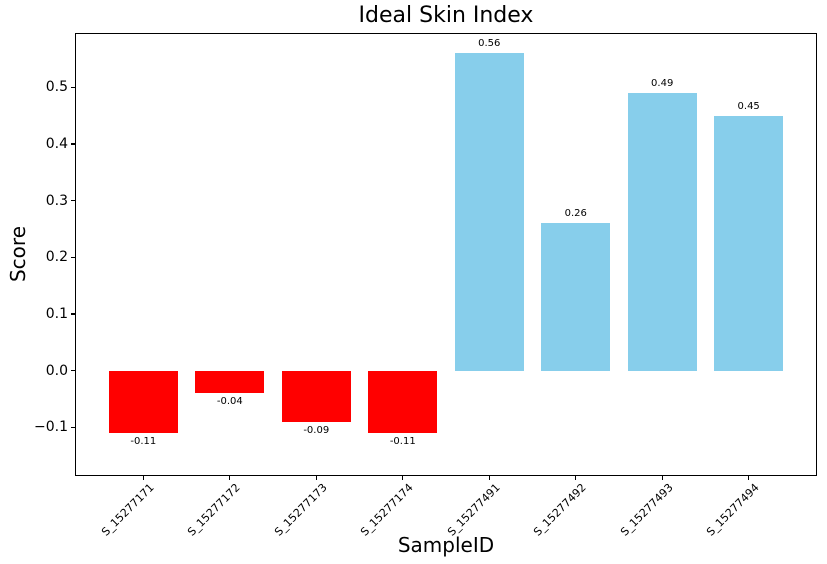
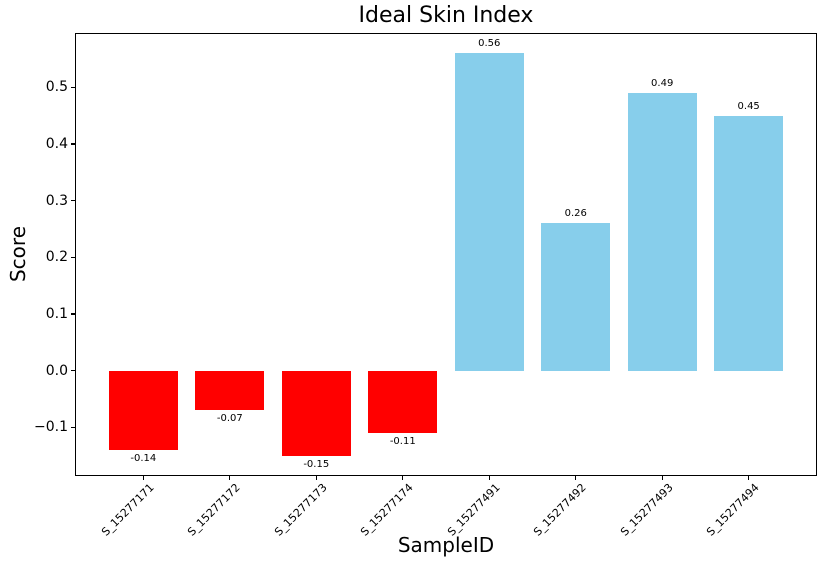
S_15277171: -0.11 -> -0.14
S_15277172: -0.04 -> -0.07
S_15277173: -0.09 -> -0.15
